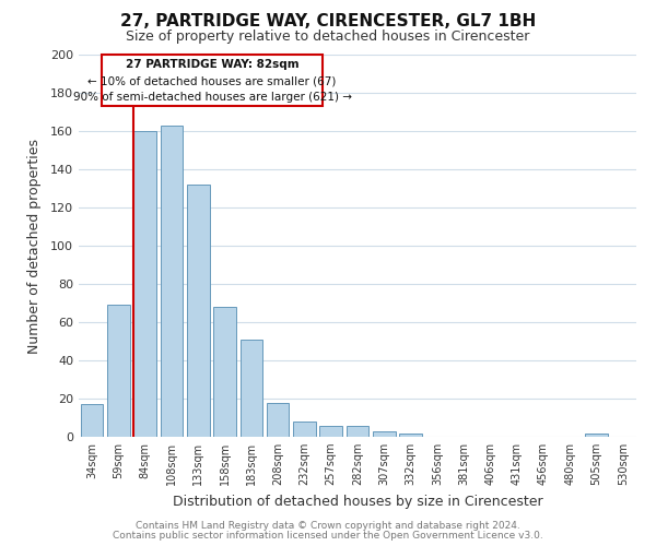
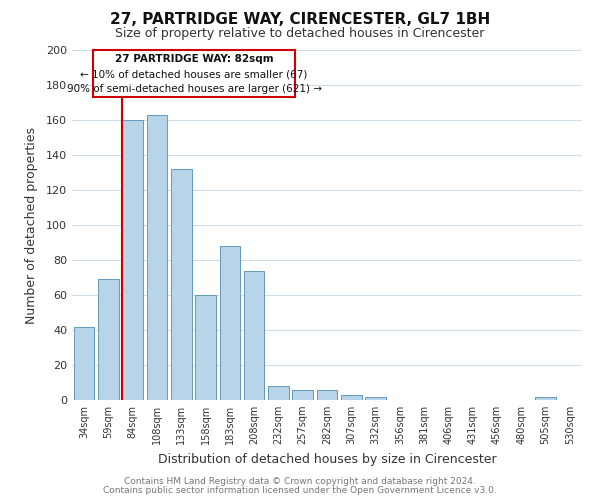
34sqm: 17 -> 42
158sqm: 68 -> 60
183sqm: 51 -> 88
208sqm: 18 -> 74
